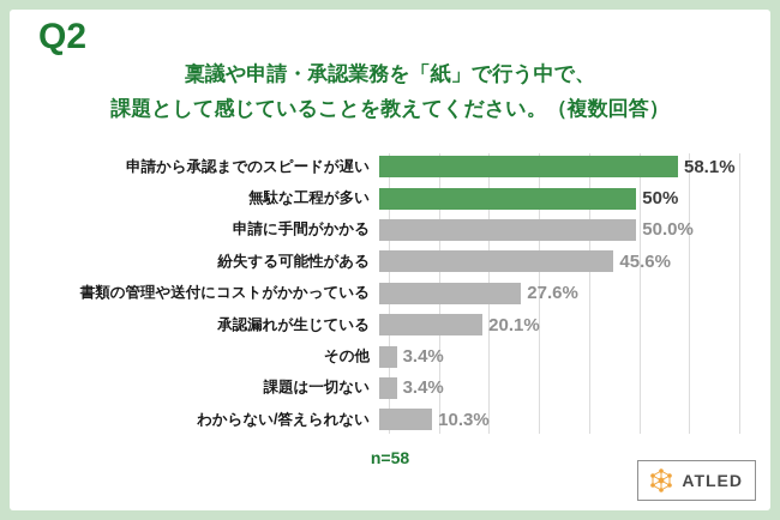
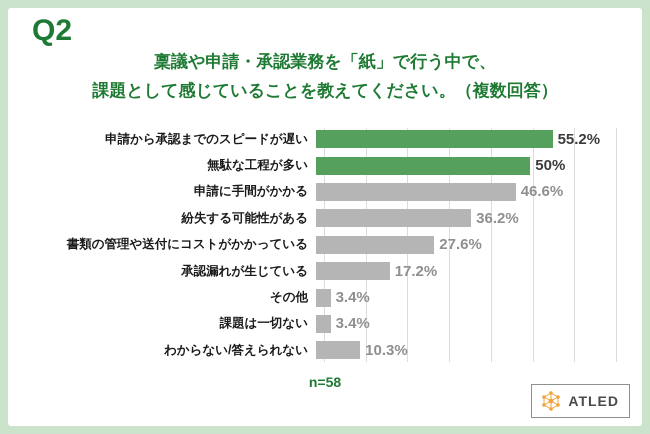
申請から承認までのスピードが遅い: 58.1% -> 55.2%
申請に手間がかかる: 50.0% -> 46.6%
紛失する可能性がある: 45.6% -> 36.2%
承認漏れが生じている: 20.1% -> 17.2%
